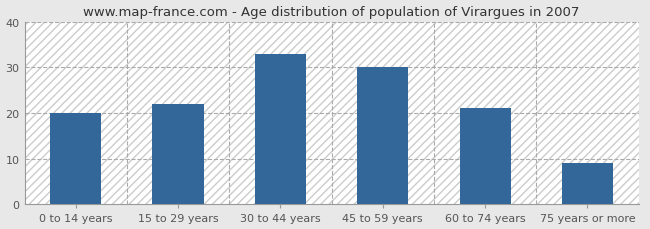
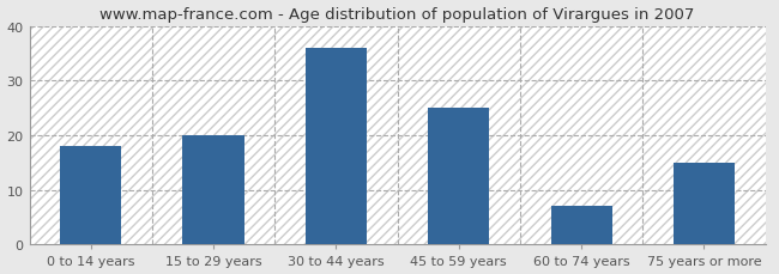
0 to 14 years: 20 -> 18
15 to 29 years: 22 -> 20
30 to 44 years: 33 -> 36
45 to 59 years: 30 -> 25
60 to 74 years: 21 -> 7
75 years or more: 9 -> 15
